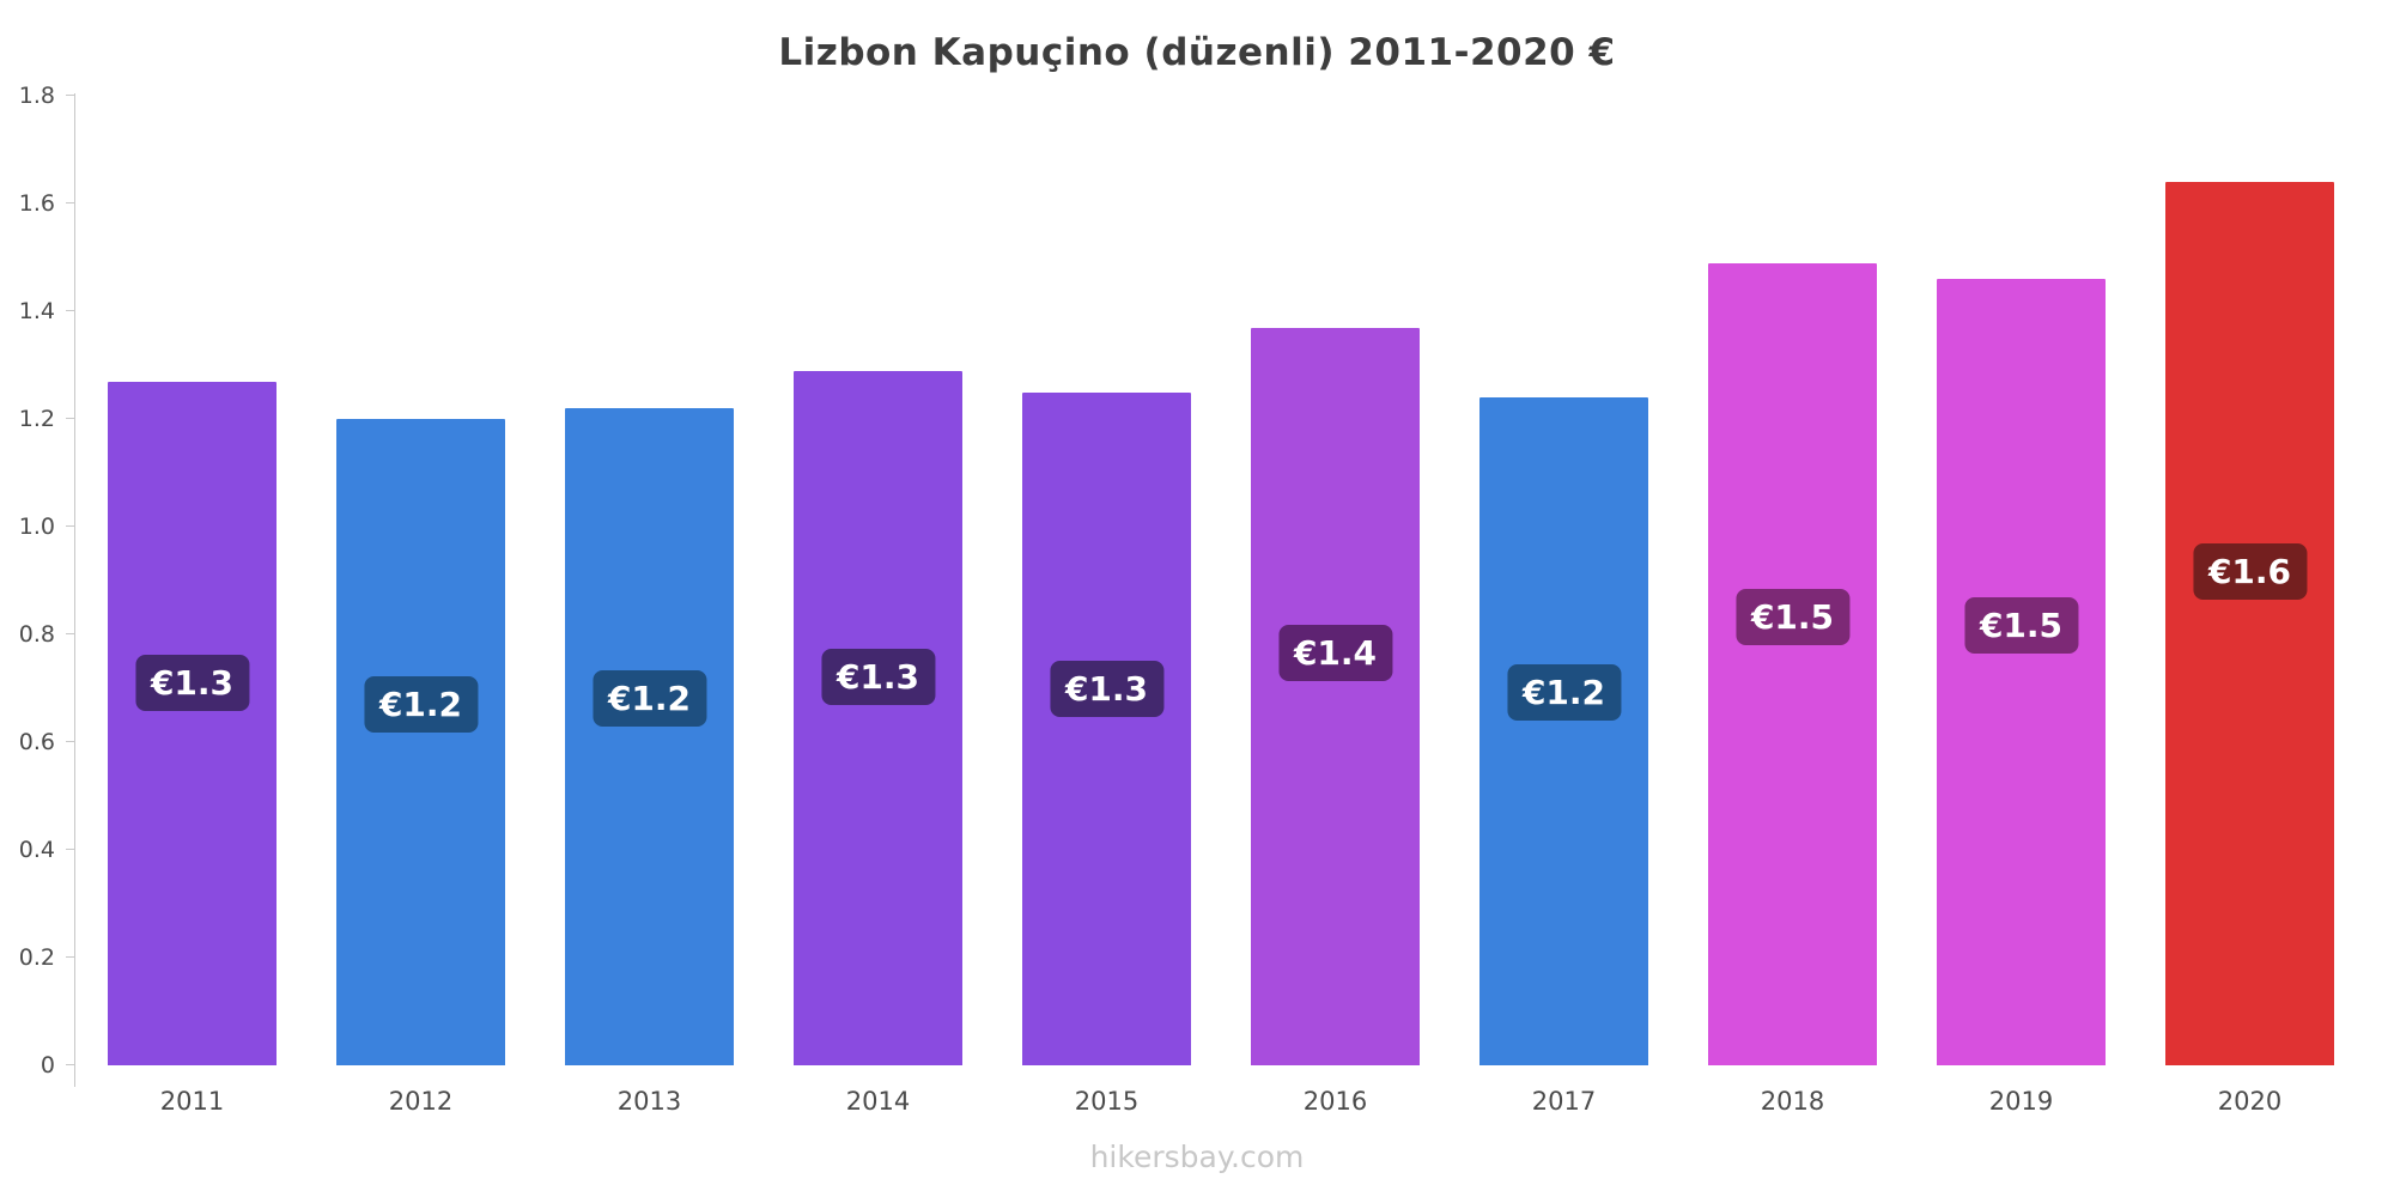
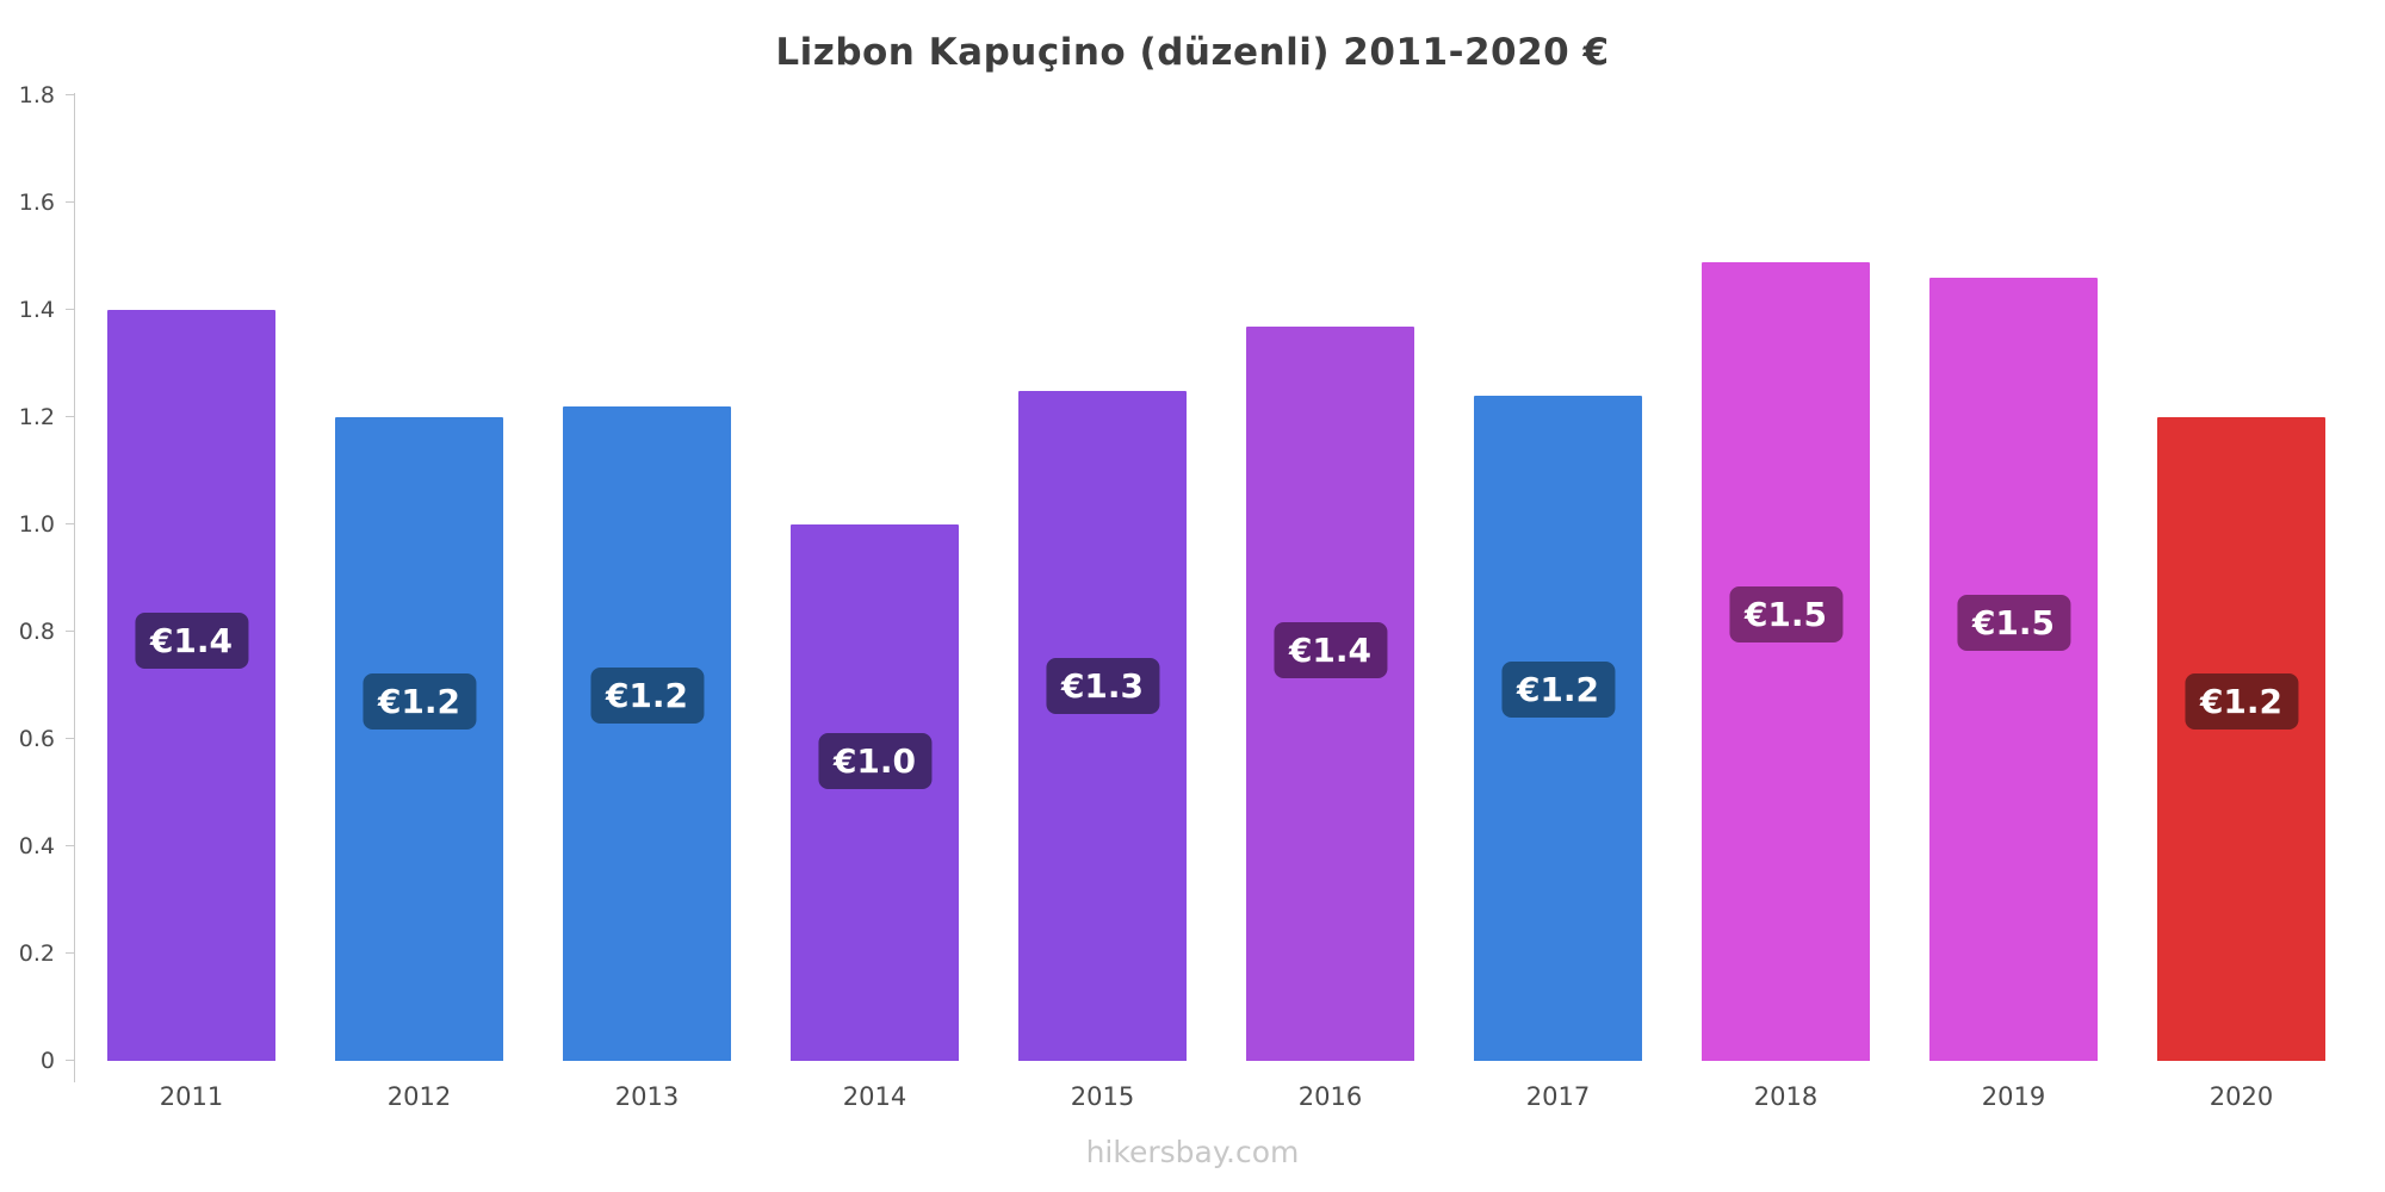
2011: €1.3 -> €1.4
2014: €1.3 -> €1.0
2020: €1.6 -> €1.2
